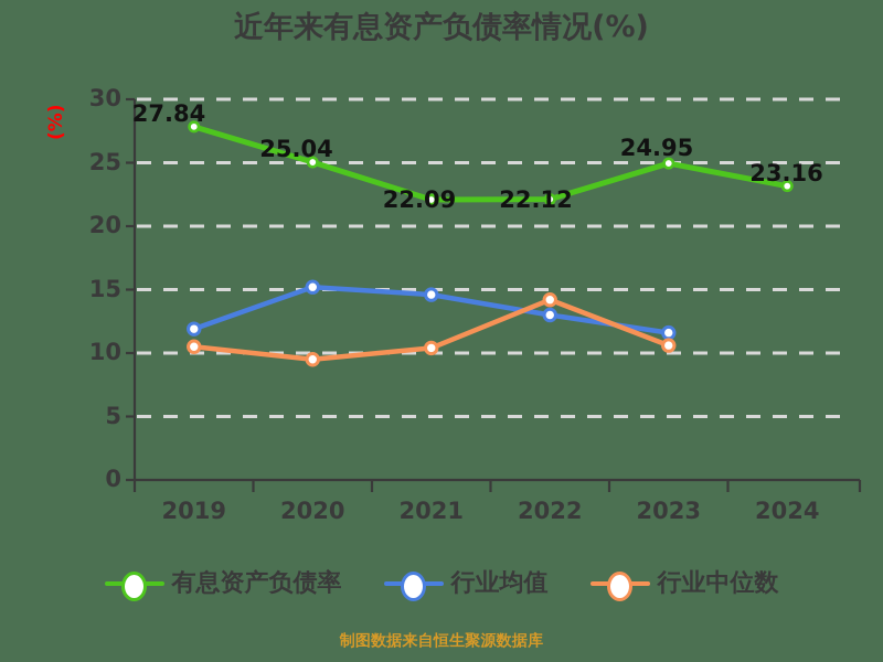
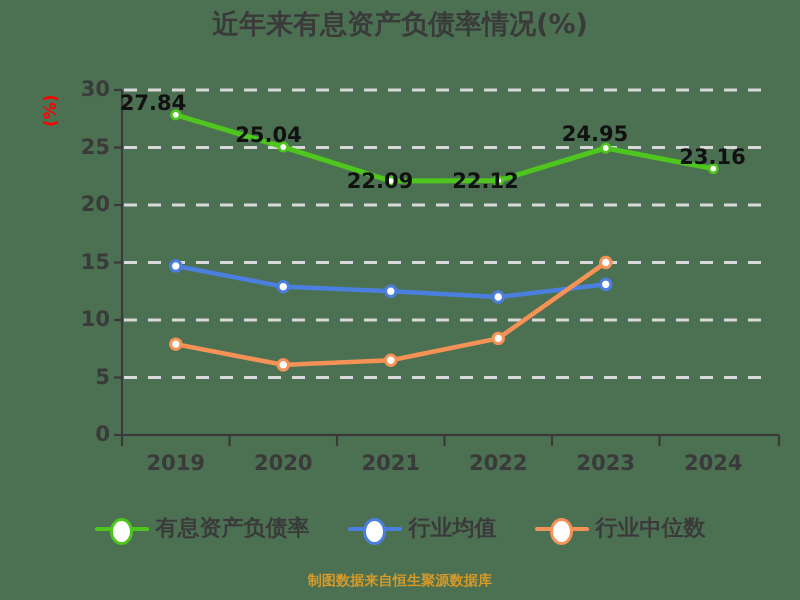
行业均值/2019: 11.9 -> 14.7
行业中位数/2019: 10.5 -> 7.9
行业均值/2020: 15.2 -> 12.9
行业中位数/2020: 9.5 -> 6.1
行业均值/2021: 14.6 -> 12.5
行业中位数/2021: 10.4 -> 6.5
行业均值/2022: 13.0 -> 12.0
行业中位数/2022: 14.2 -> 8.4
行业均值/2023: 11.6 -> 13.1
行业中位数/2023: 10.6 -> 15.0
